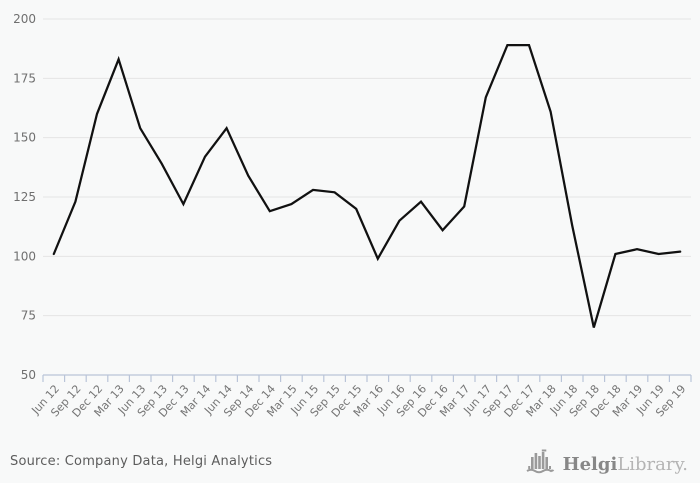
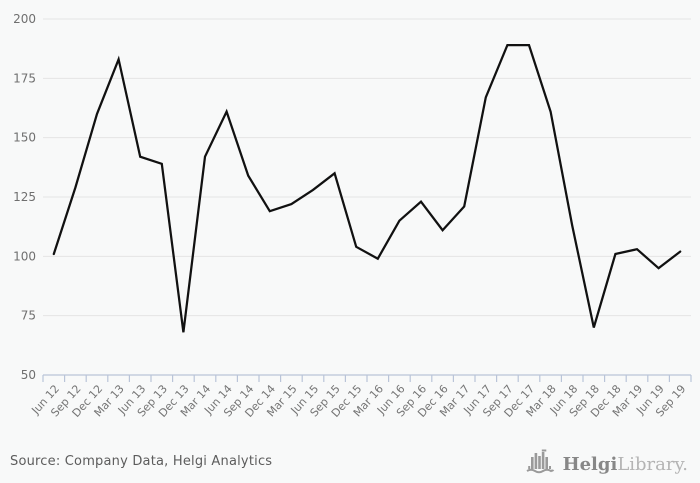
Sep 12: 123 -> 129
Jun 13: 154 -> 142
Dec 13: 122 -> 68
Jun 14: 154 -> 161
Sep 15: 127 -> 135
Dec 15: 120 -> 104
Jun 19: 101 -> 95
